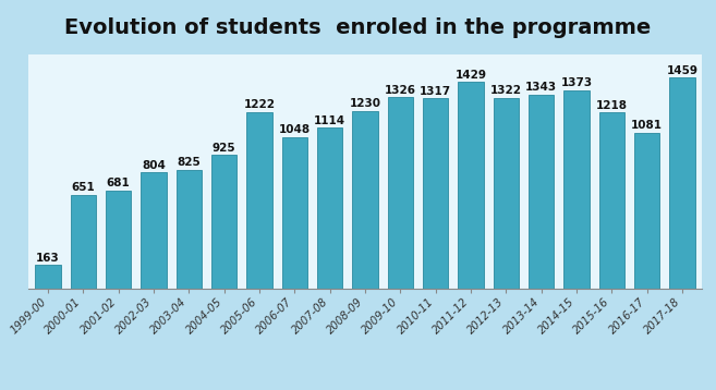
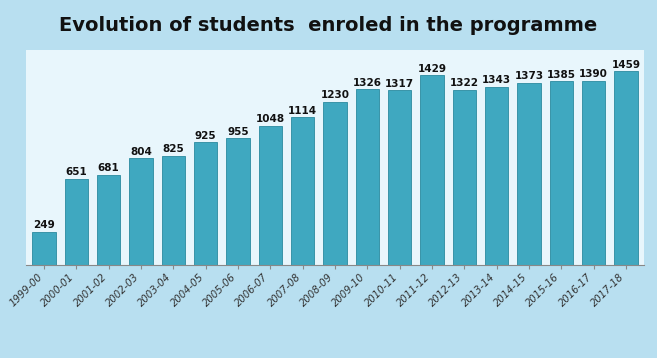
1999-00: 163 -> 249
2005-06: 1222 -> 955
2015-16: 1218 -> 1385
2016-17: 1081 -> 1390
